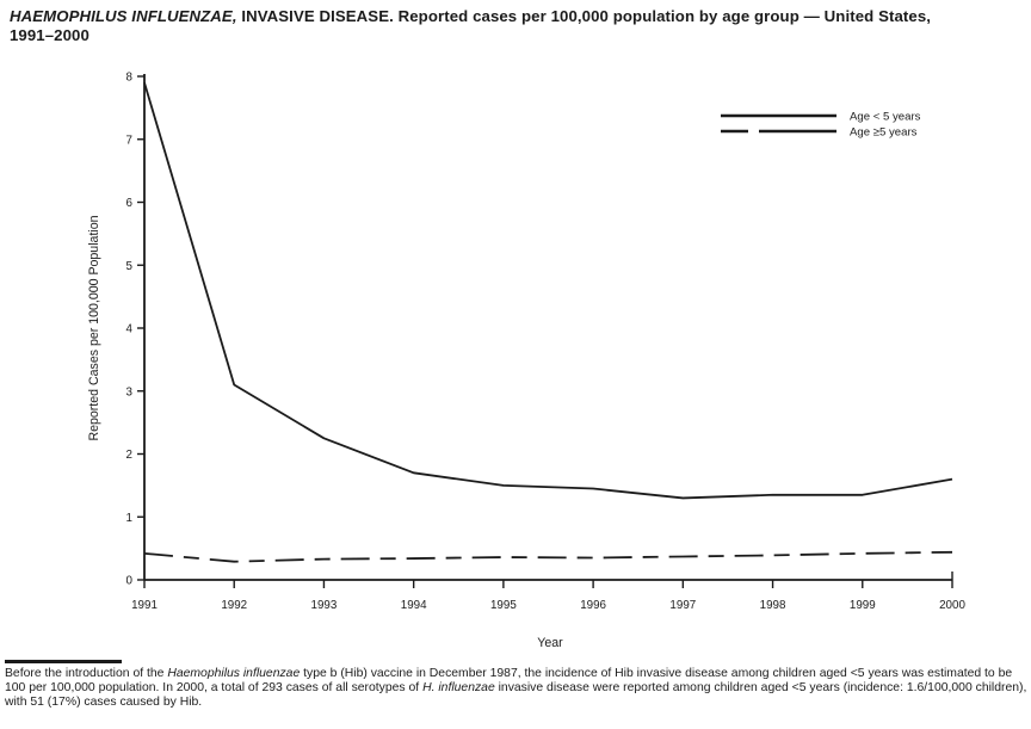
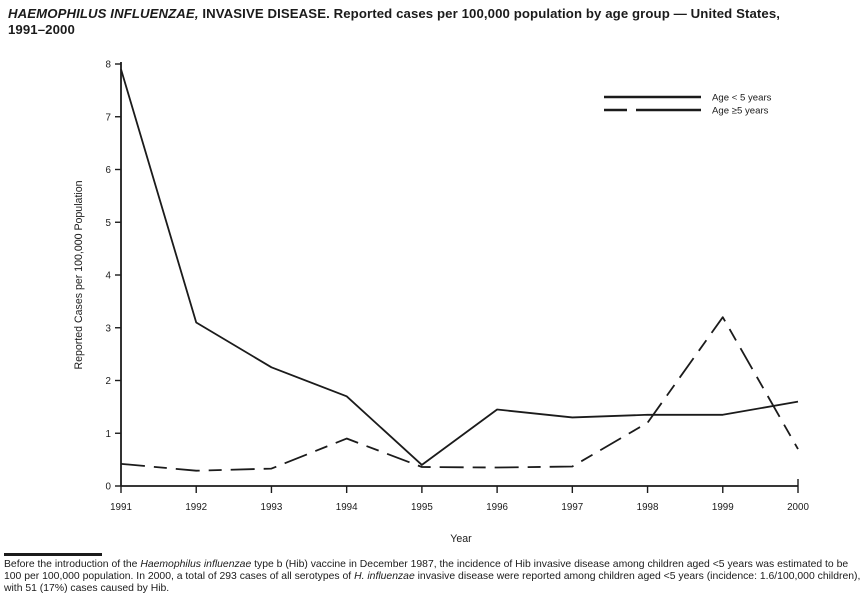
Age ≥5 years/1994: 0.3 -> 0.9
Age < 5 years/1995: 1.5 -> 0.4
Age ≥5 years/1998: 0.4 -> 1.2
Age ≥5 years/1999: 0.4 -> 3.2
Age ≥5 years/2000: 0.4 -> 0.7
